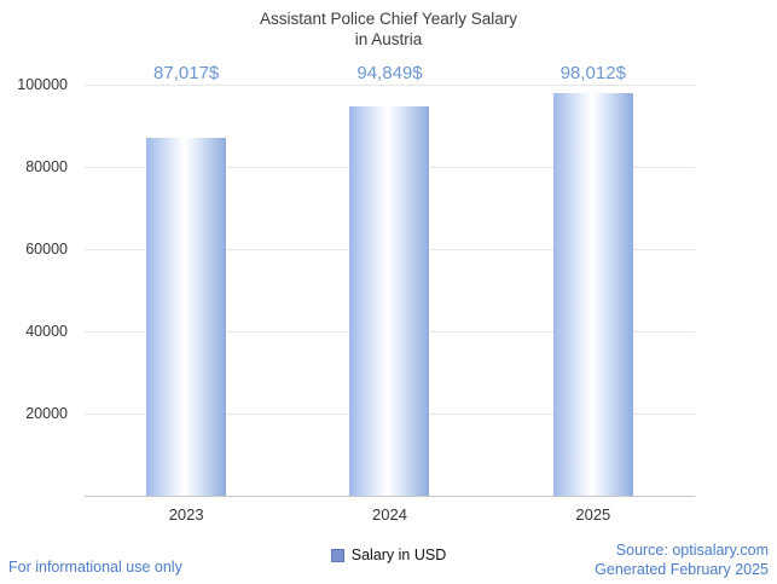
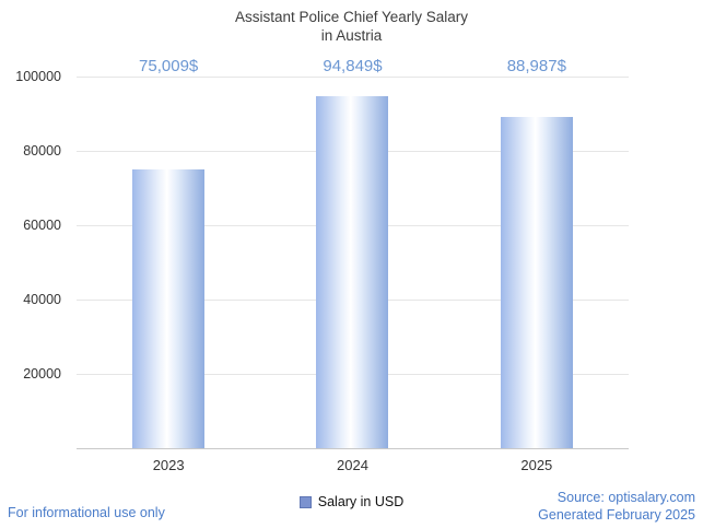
2023: 87,017 -> 75,009
2025: 98,012 -> 88,987
